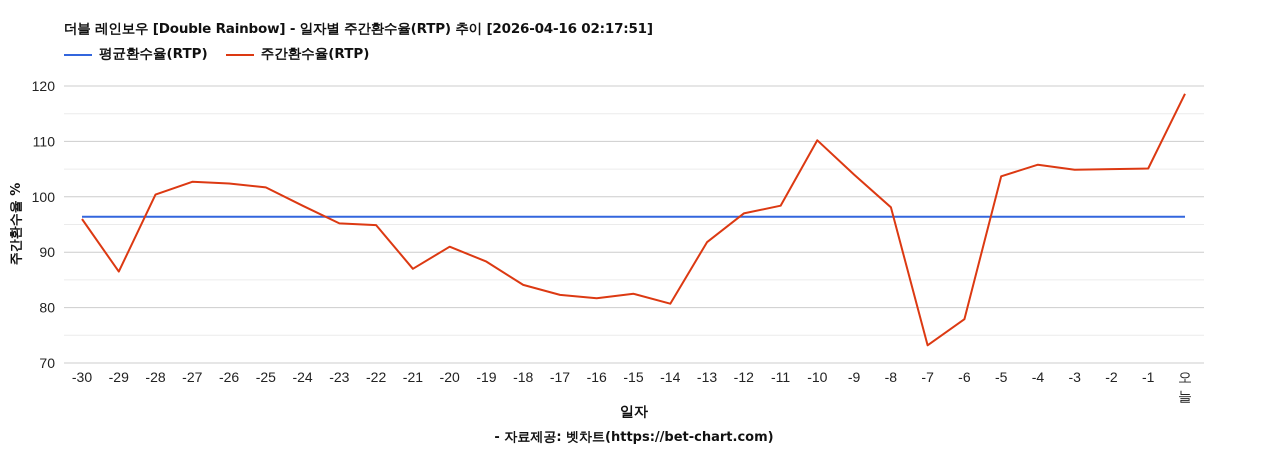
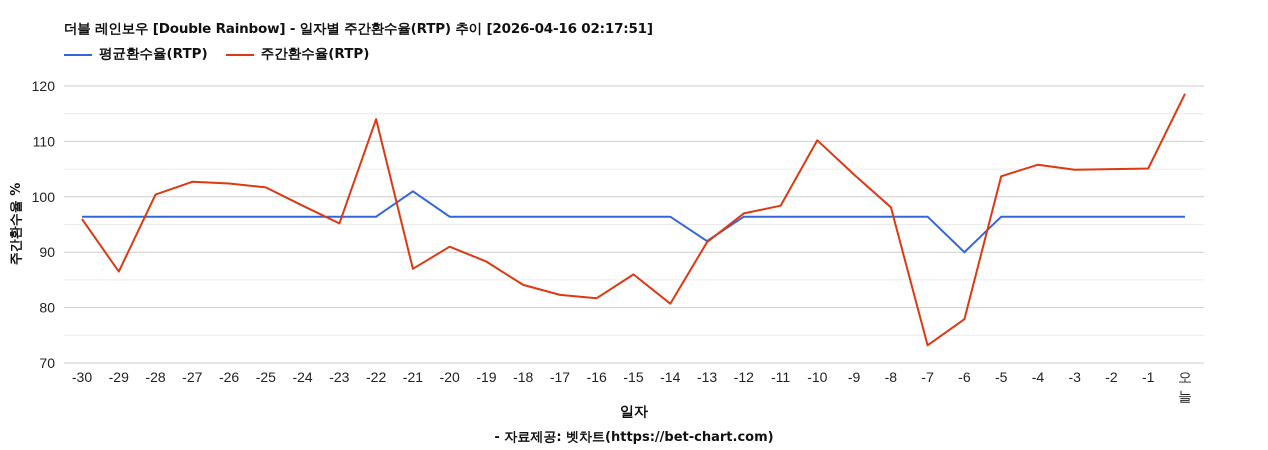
주간환수율(RTP)/-22: 95 -> 114
평균환수율(RTP)/-21: 96 -> 101
주간환수율(RTP)/-15: 82 -> 86
평균환수율(RTP)/-13: 96 -> 92
평균환수율(RTP)/-6: 96 -> 90
